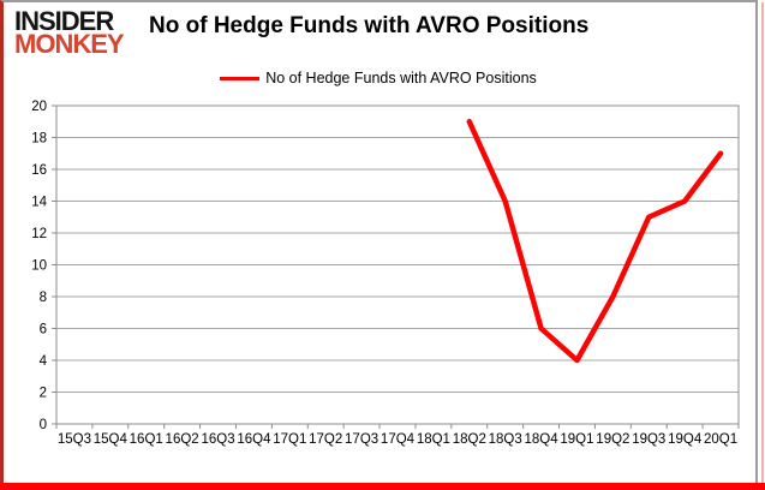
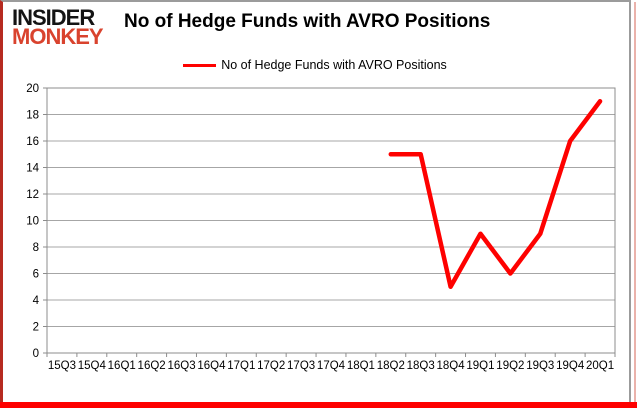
18Q2: 19 -> 15
18Q3: 14 -> 15
18Q4: 6 -> 5
19Q1: 4 -> 9
19Q2: 8 -> 6
19Q3: 13 -> 9
19Q4: 14 -> 16
20Q1: 17 -> 19
